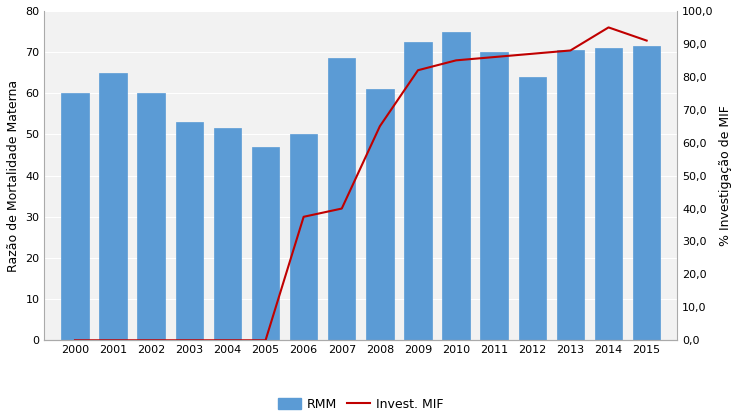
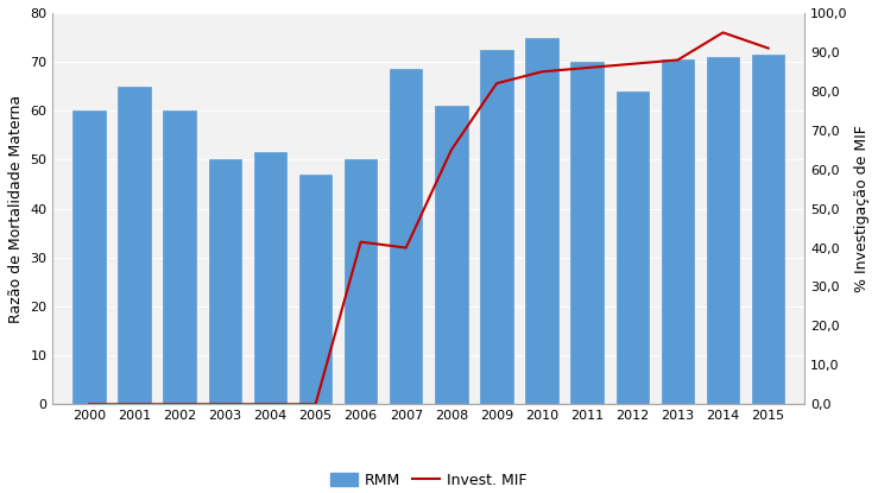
RMM/2003: 53.0 -> 50.0
Invest. MIF/2006: 37,5 -> 41,5
